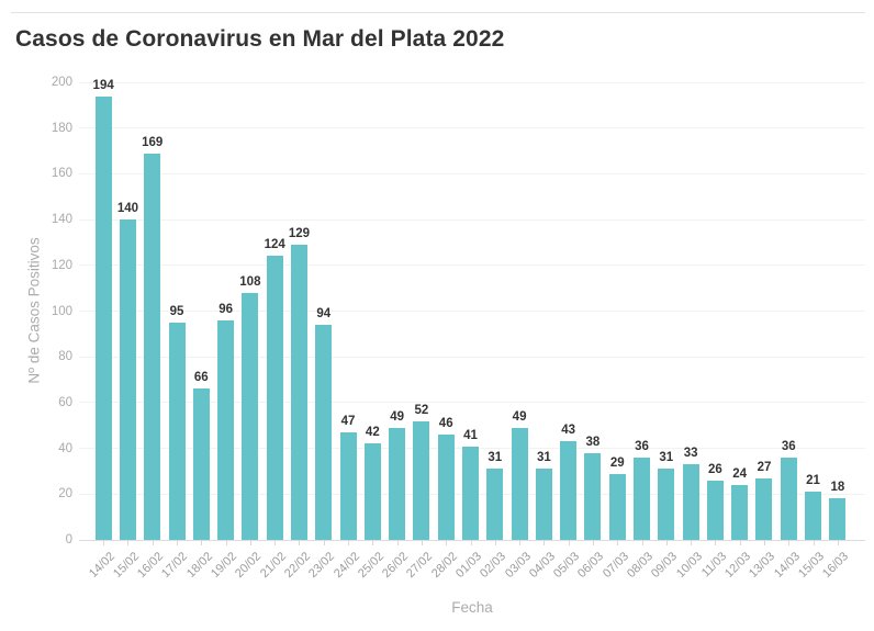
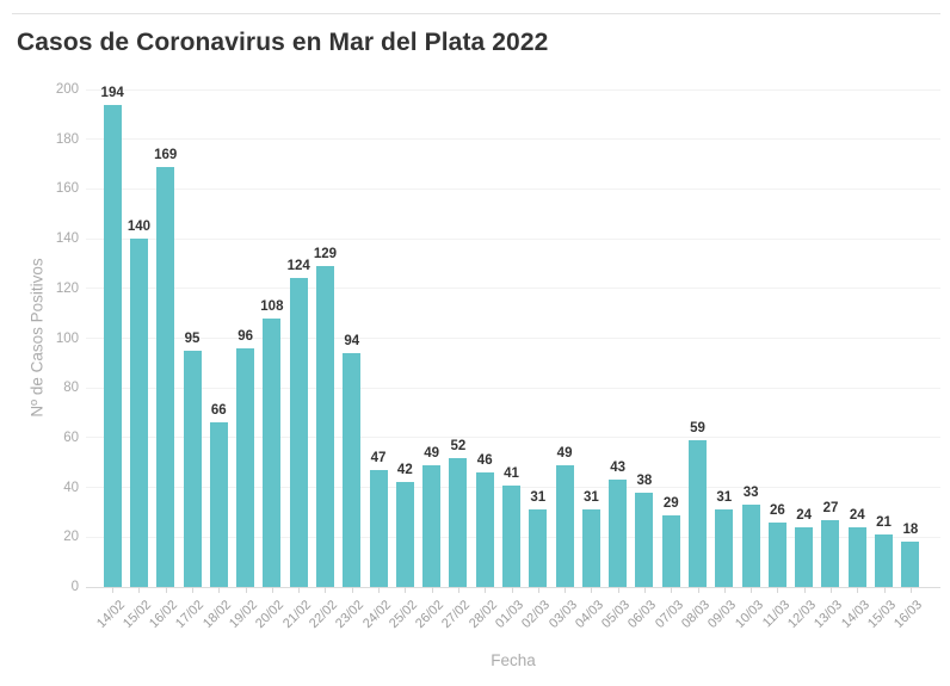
08/03: 36 -> 59
14/03: 36 -> 24
